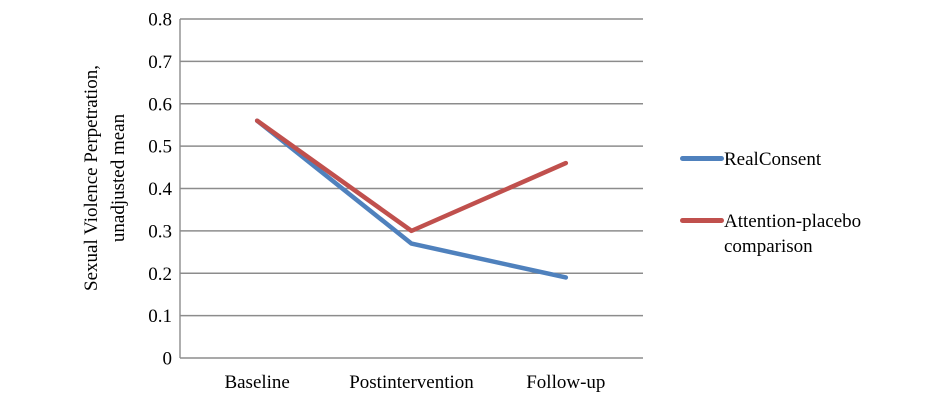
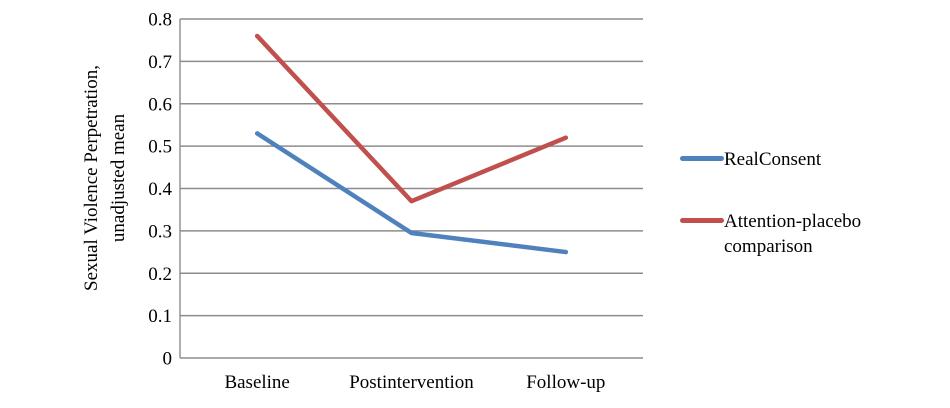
RealConsent/Baseline: 0.56 -> 0.53
Attention-placebo comparison/Baseline: 0.56 -> 0.76
RealConsent/Postintervention: 0.27 -> 0.29
Attention-placebo comparison/Postintervention: 0.30 -> 0.37
RealConsent/Follow-up: 0.19 -> 0.25
Attention-placebo comparison/Follow-up: 0.46 -> 0.52
